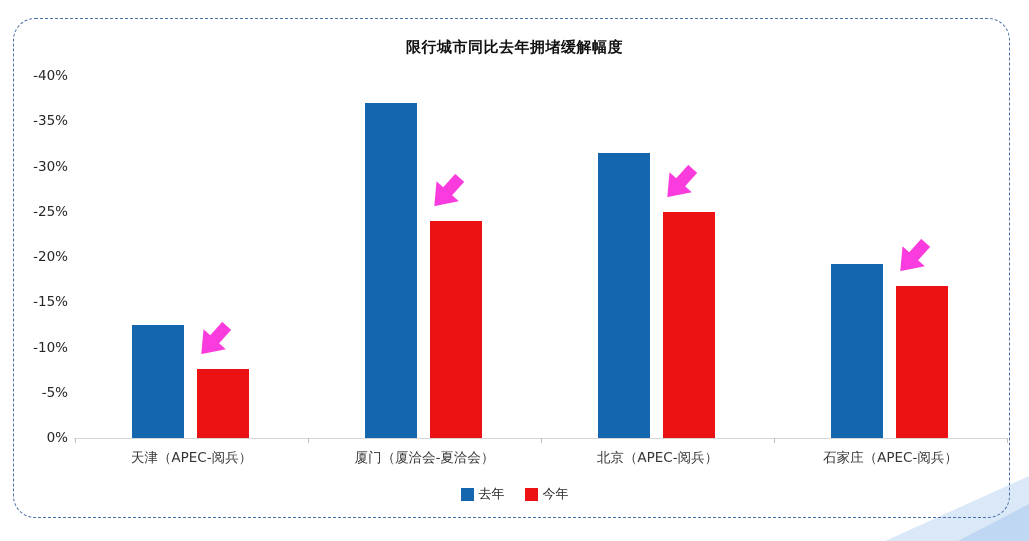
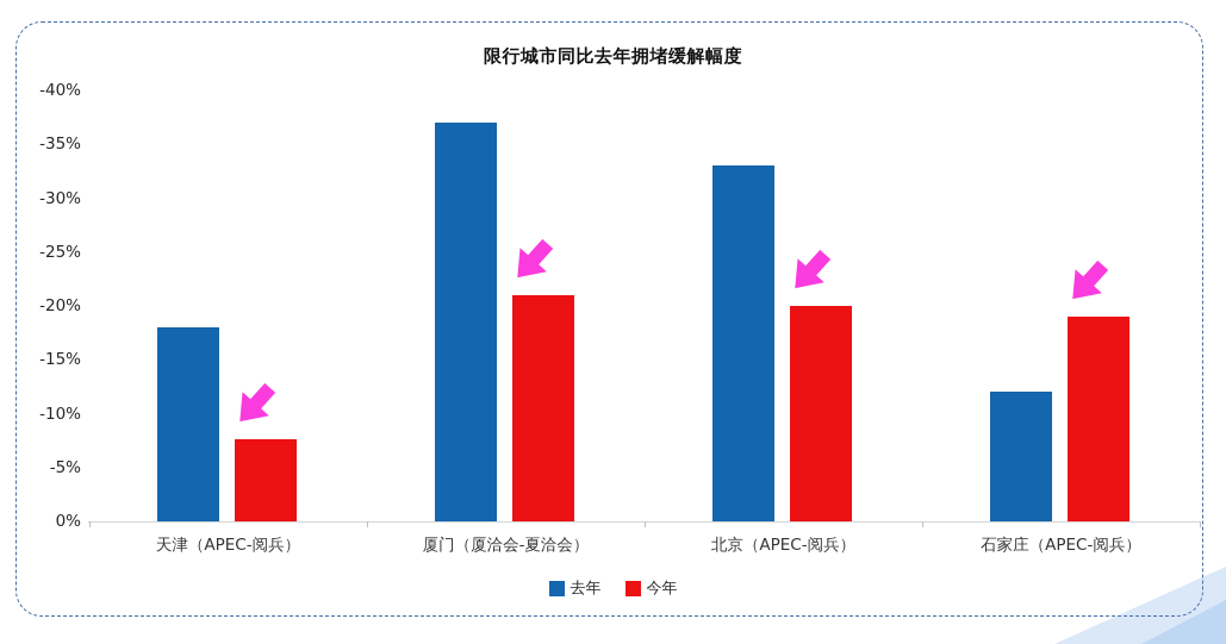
去年/天津（APEC-阅兵）: -12% -> -18%
今年/厦门（厦洽会-夏洽会）: -24% -> -21%
去年/北京（APEC-阅兵）: -32% -> -33%
今年/北京（APEC-阅兵）: -25% -> -20%
去年/石家庄（APEC-阅兵）: -19% -> -12%
今年/石家庄（APEC-阅兵）: -17% -> -19%
